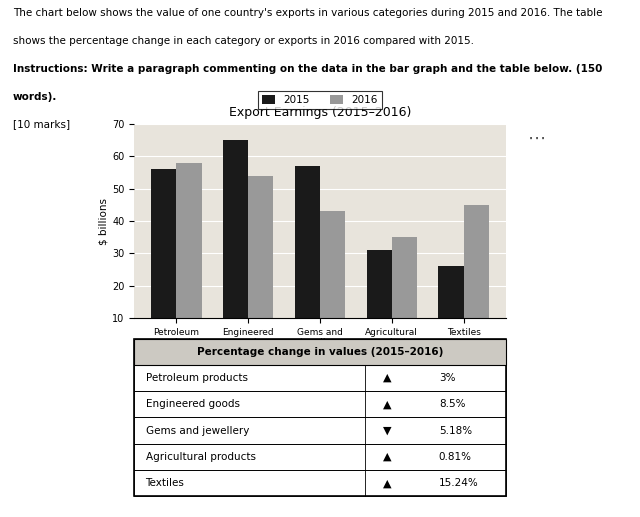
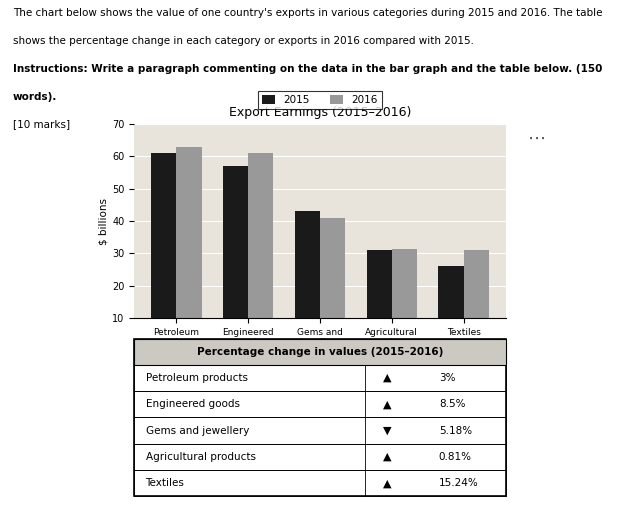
2015/Petroleum products: 56 -> 61
2016/Petroleum products: 58.0 -> 63.0
2015/Engineered goods: 65 -> 57
2016/Engineered goods: 54.0 -> 61.0
2015/Gems and jewellery: 57 -> 43
2016/Gems and jewellery: 43.0 -> 40.8
2016/Agricultural products: 35.0 -> 31.3
2016/Textiles: 45.0 -> 31.0
